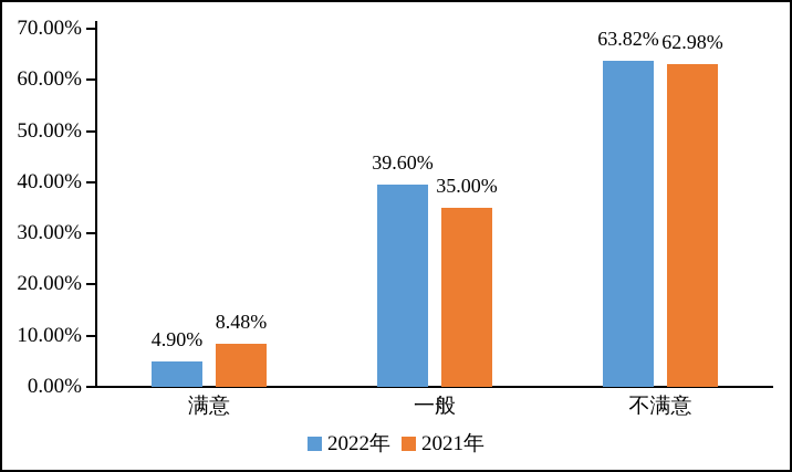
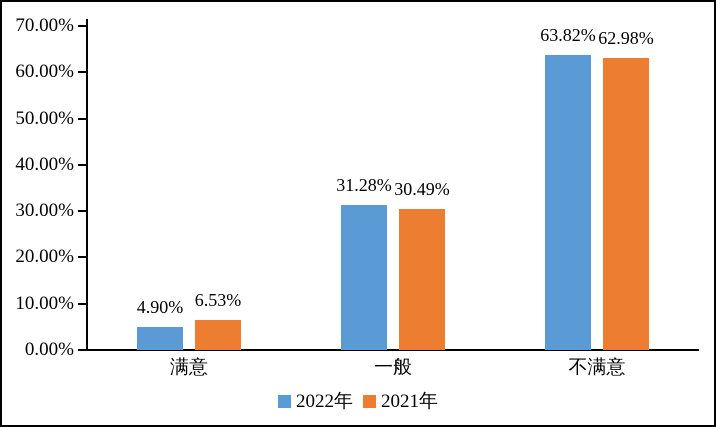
2021年/满意: 8.48% -> 6.53%
2022年/一般: 39.60% -> 31.28%
2021年/一般: 35.00% -> 30.49%
